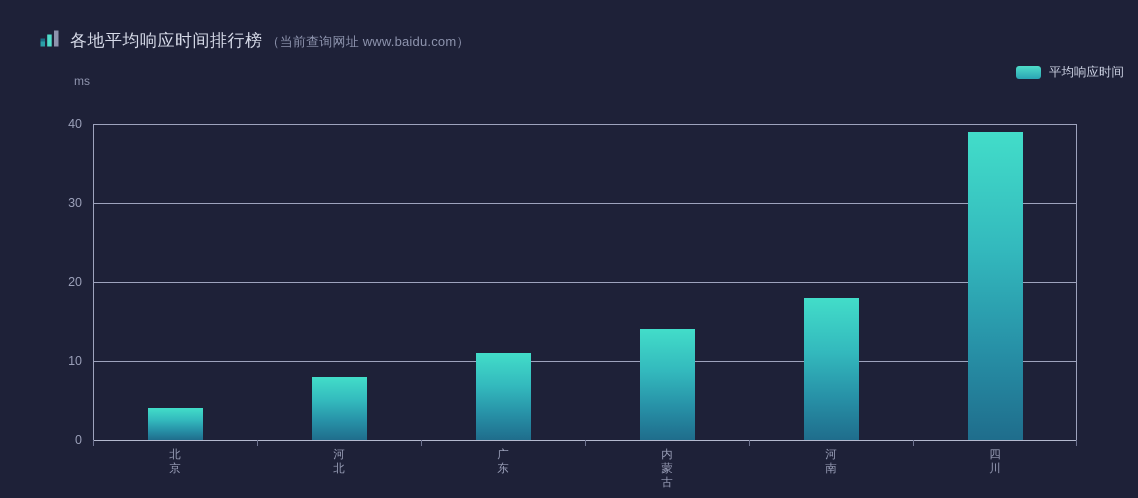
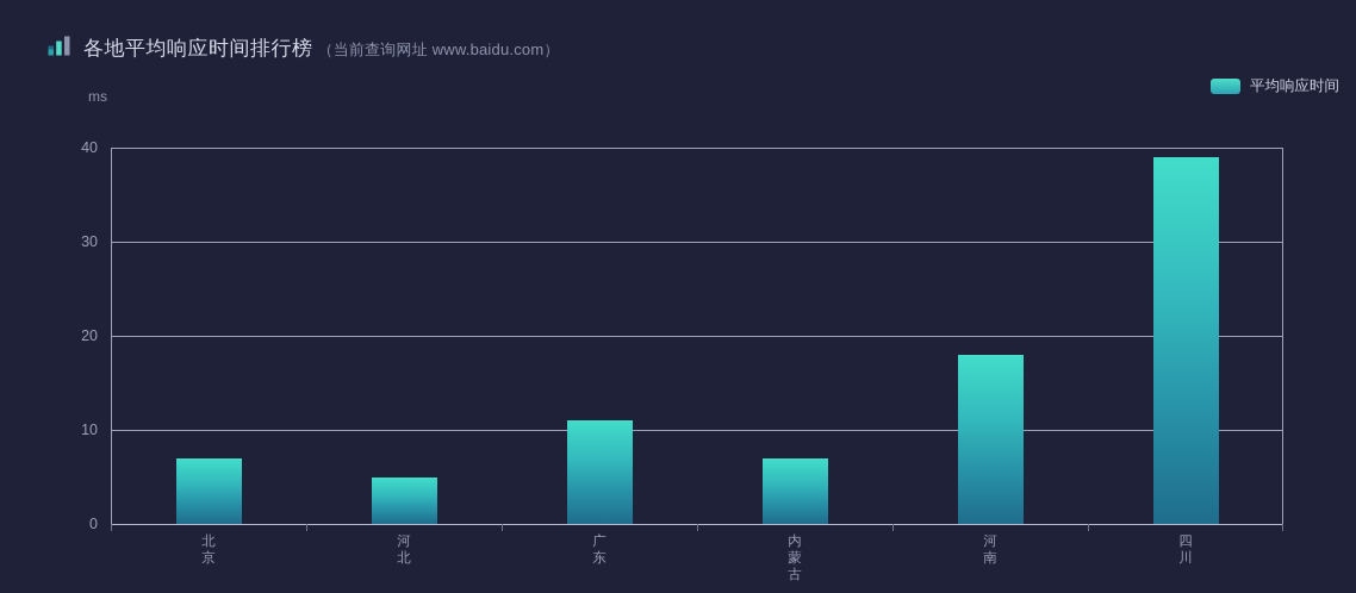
北京: 4 -> 7
河北: 8 -> 5
内蒙古: 14 -> 7
